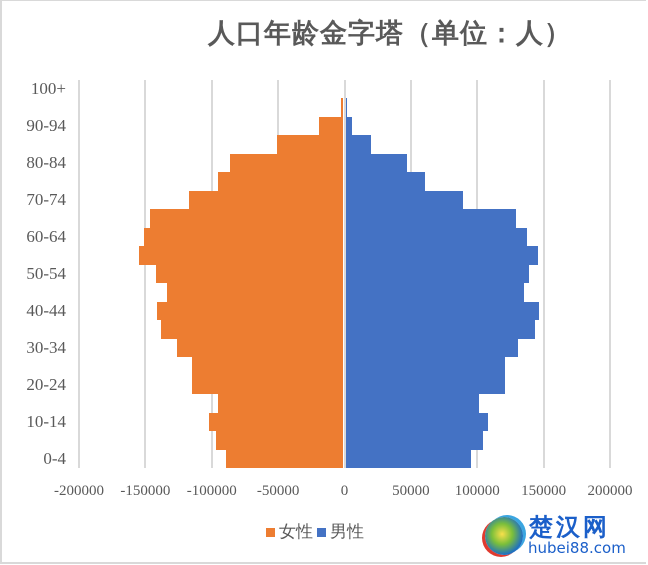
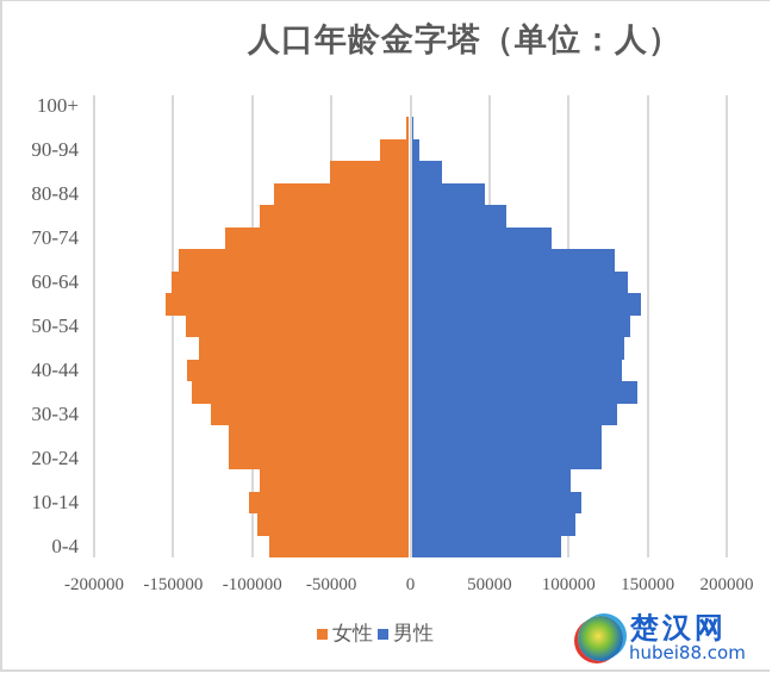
男性/40-44: 146000 -> 134000
